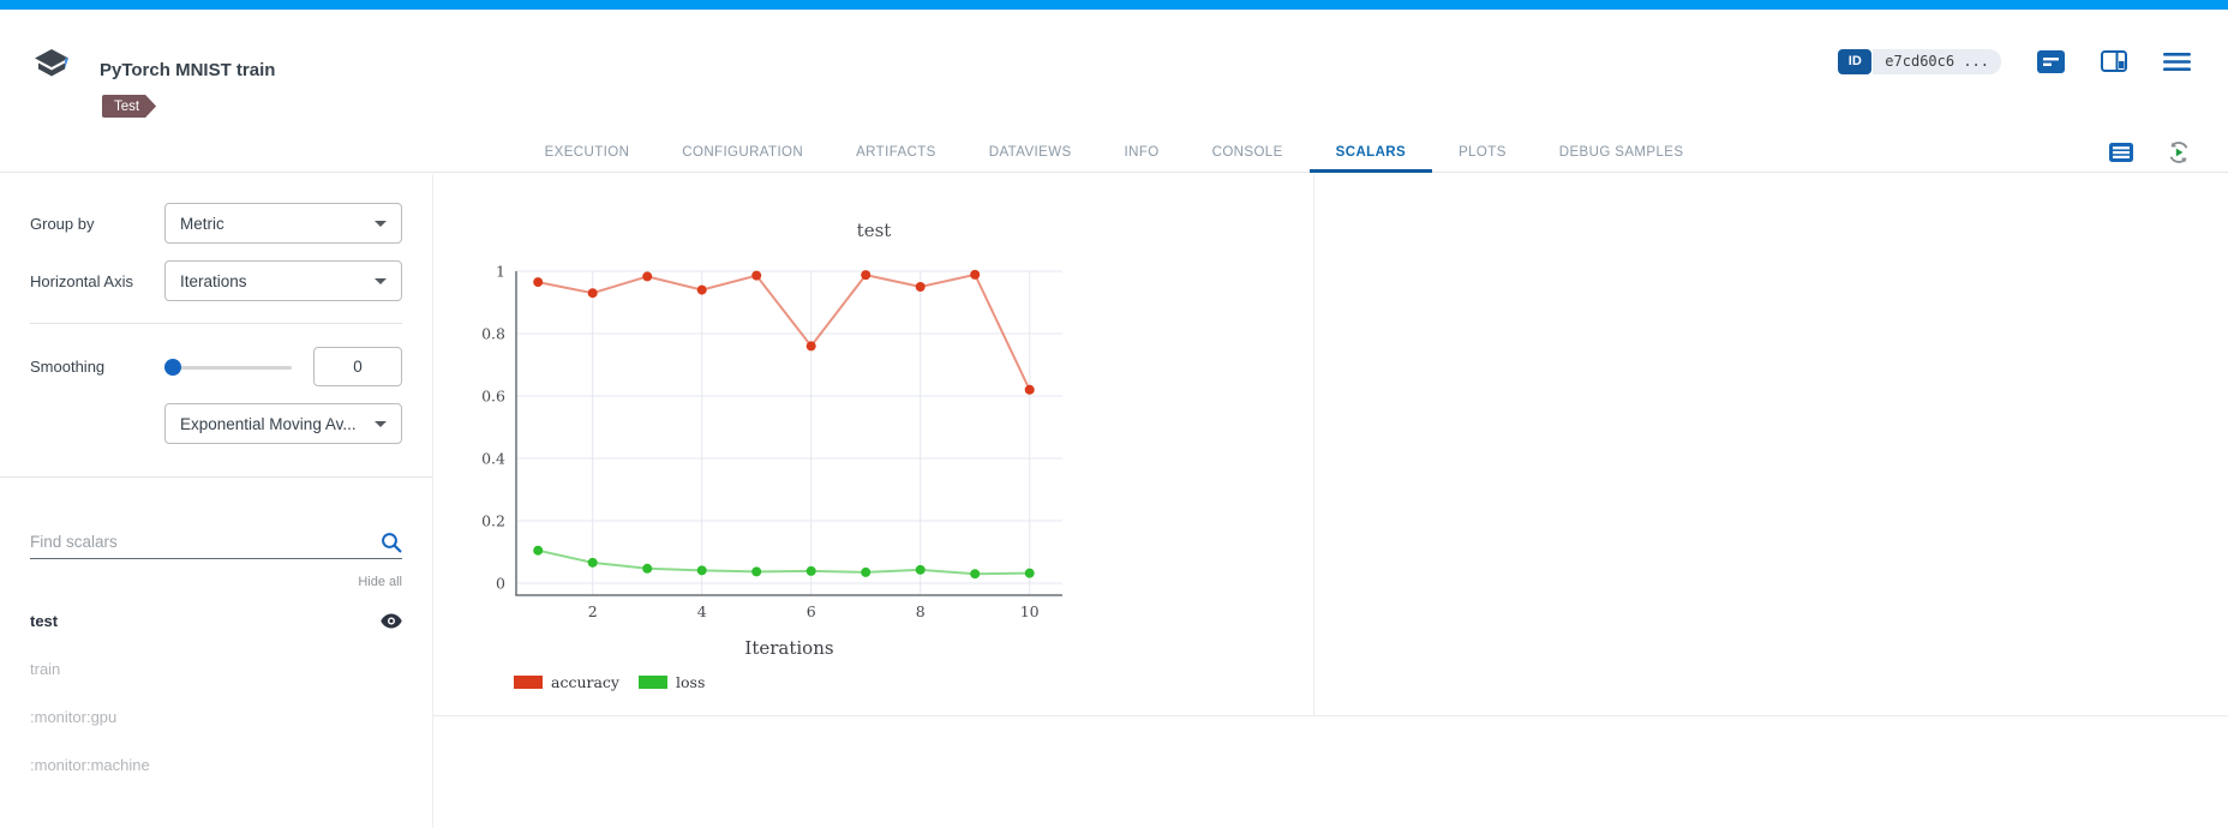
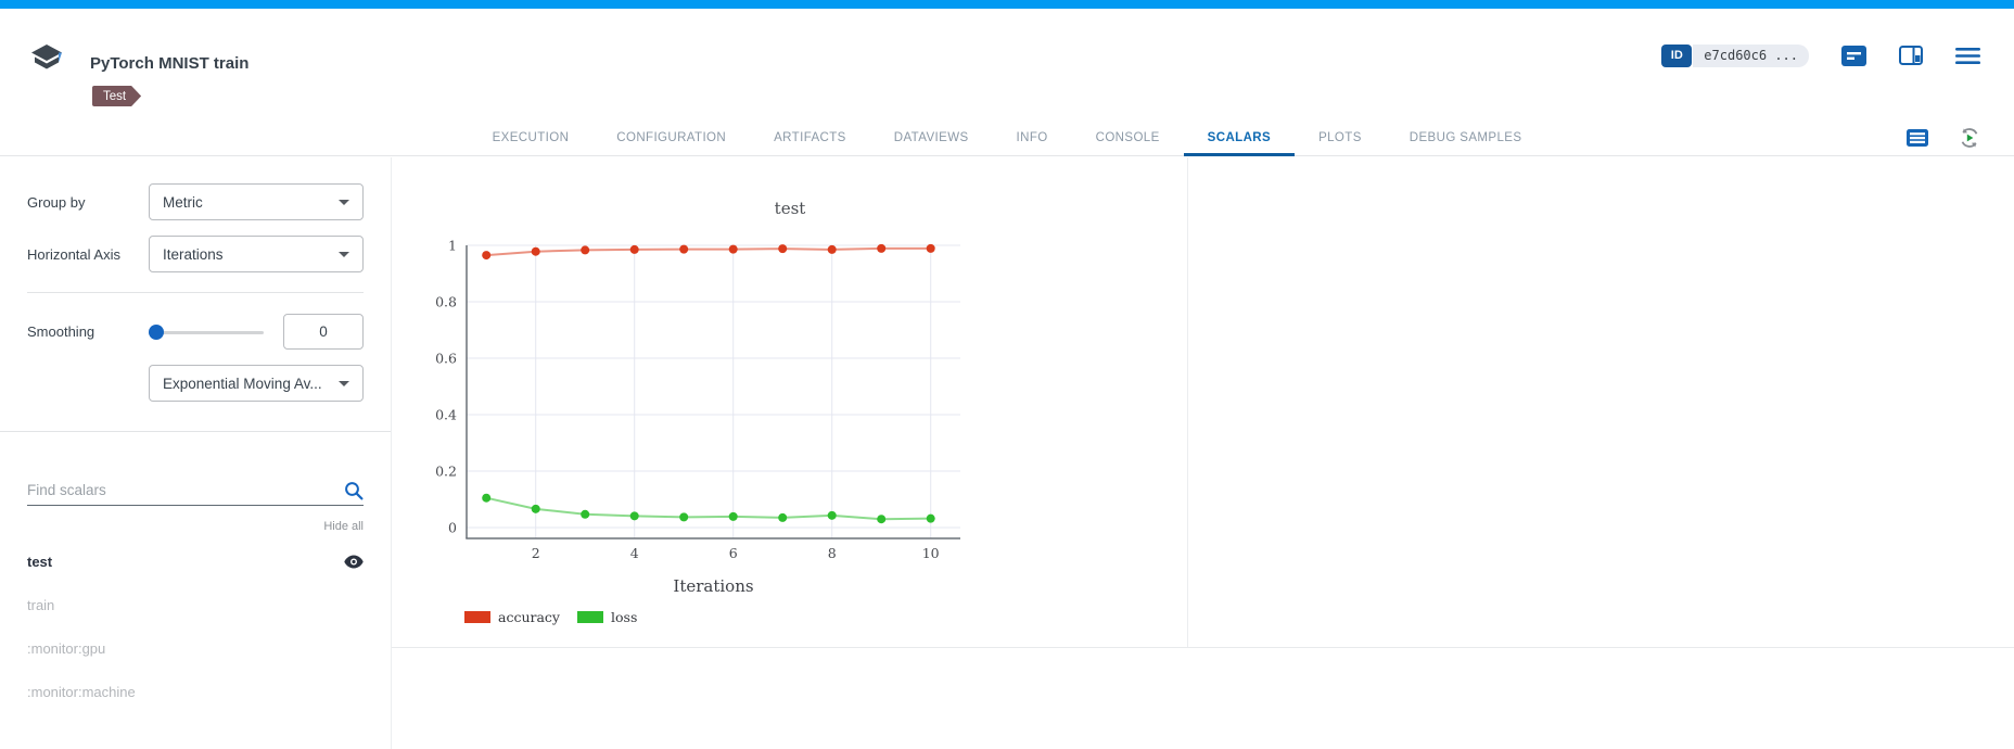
accuracy/2: 0.93 -> 0.98
accuracy/4: 0.94 -> 0.98
accuracy/6: 0.76 -> 0.99
accuracy/8: 0.95 -> 0.98
accuracy/10: 0.62 -> 0.99
